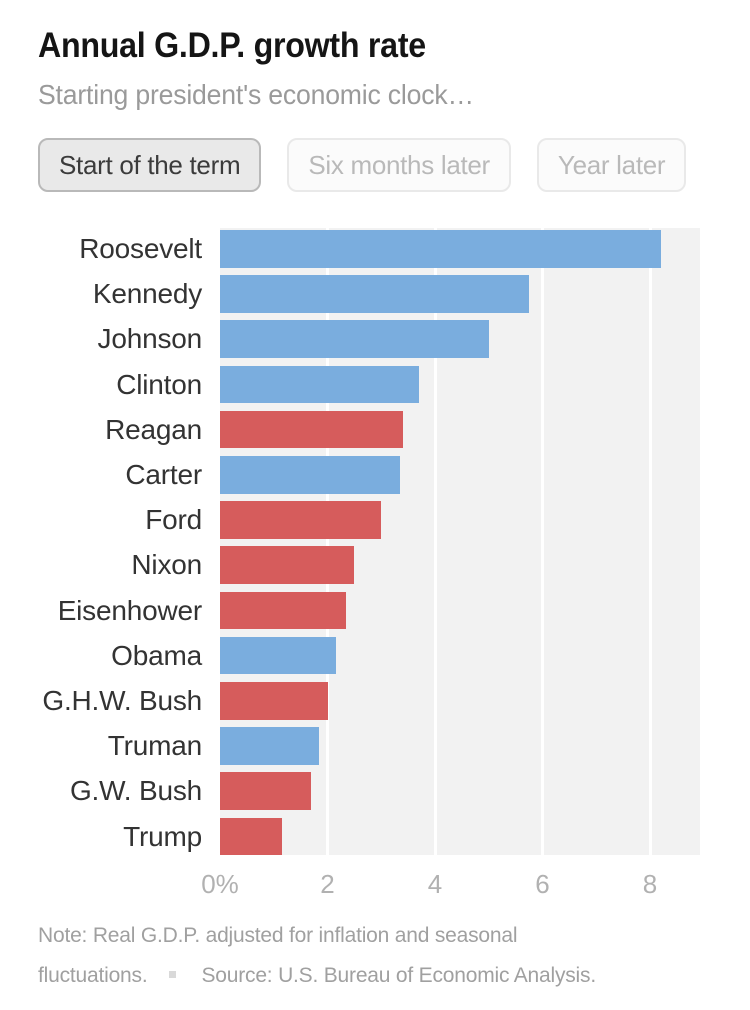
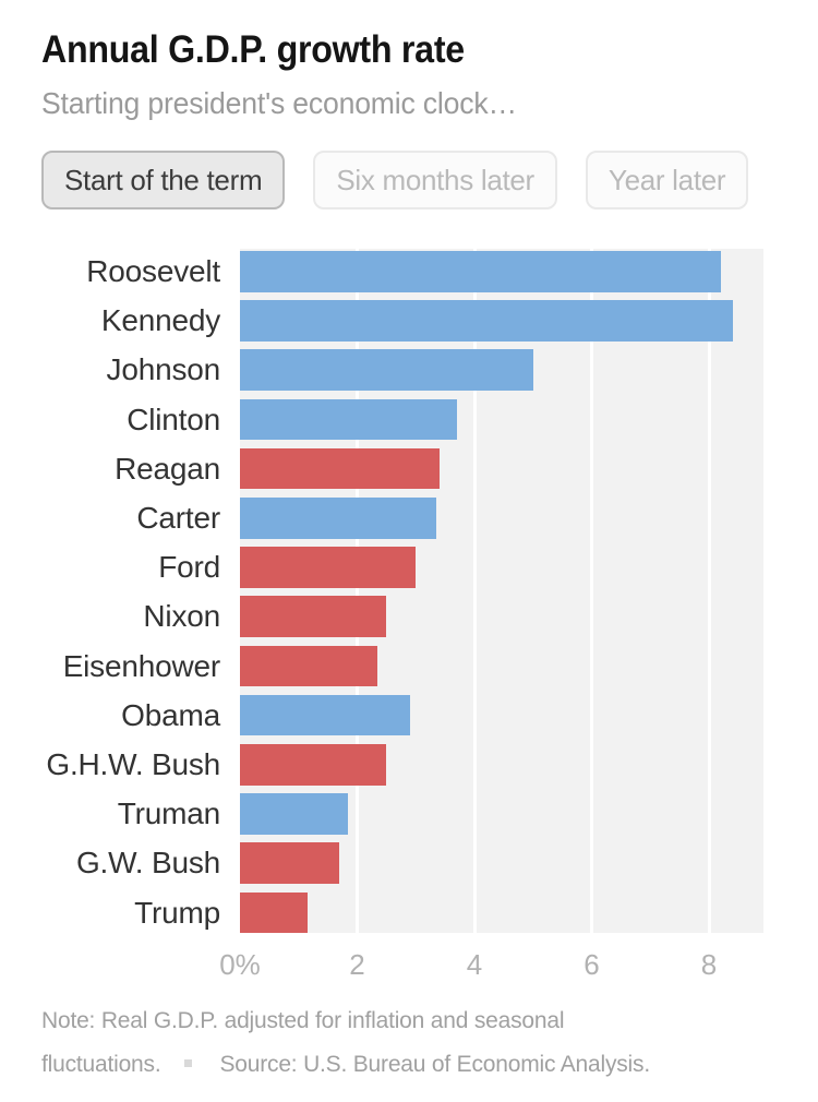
Kennedy: 5.8 -> 8.4
Obama: 2.1 -> 2.9
G.H.W. Bush: 2.0 -> 2.5
